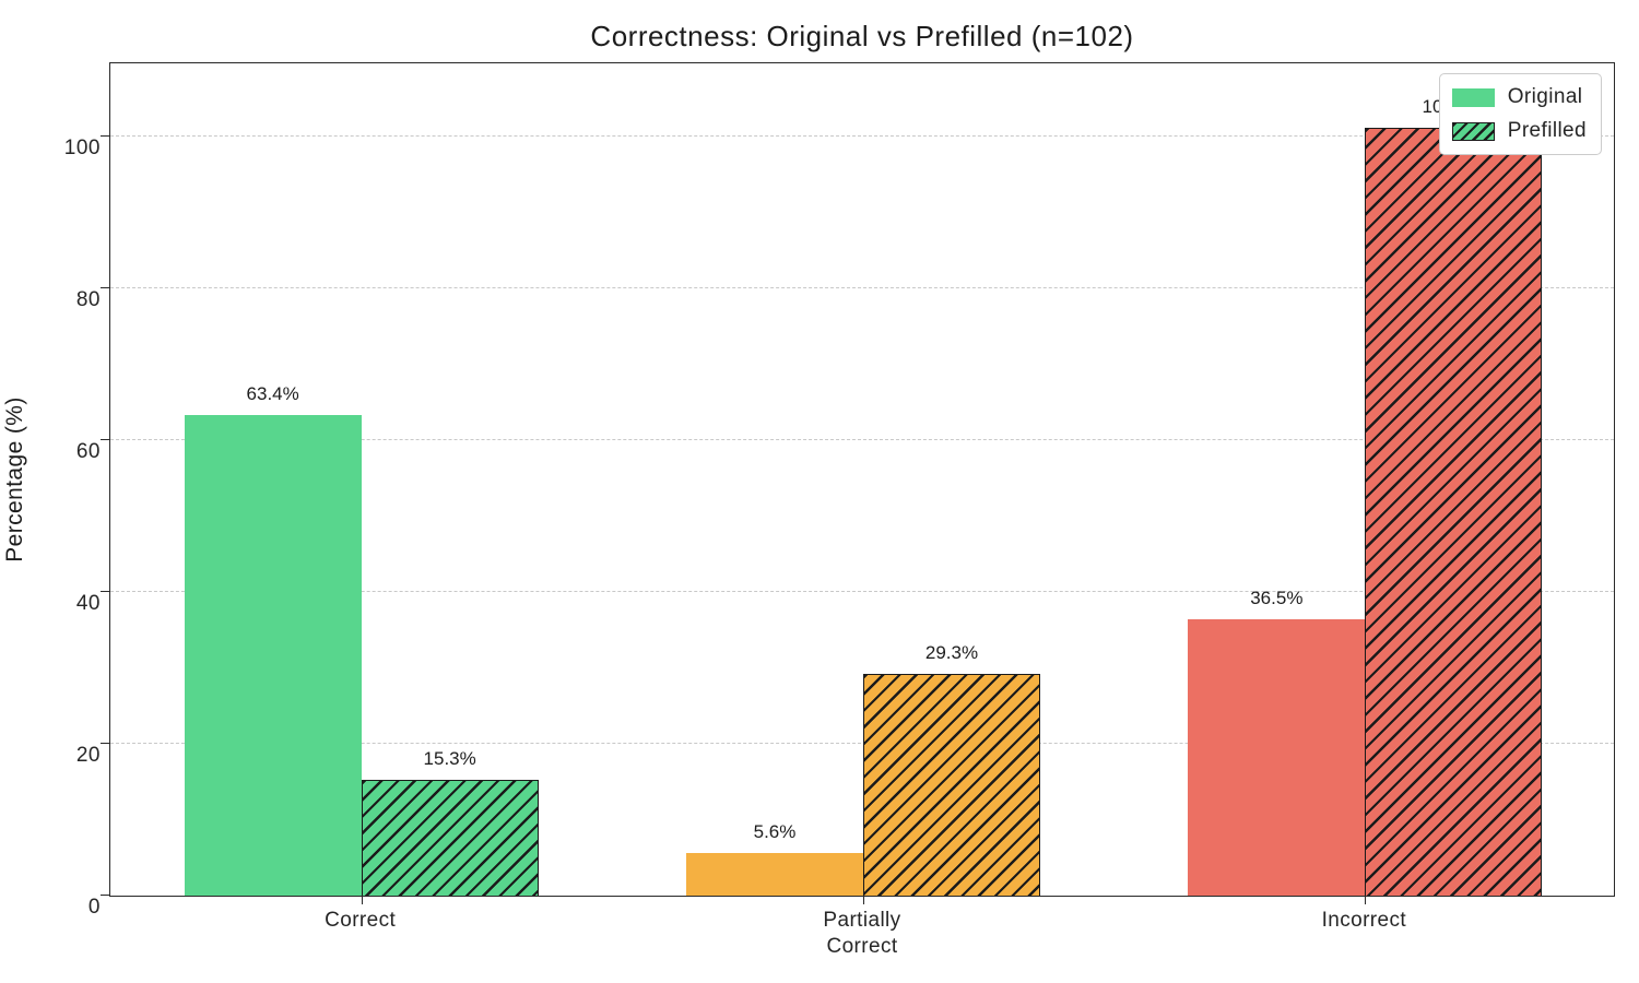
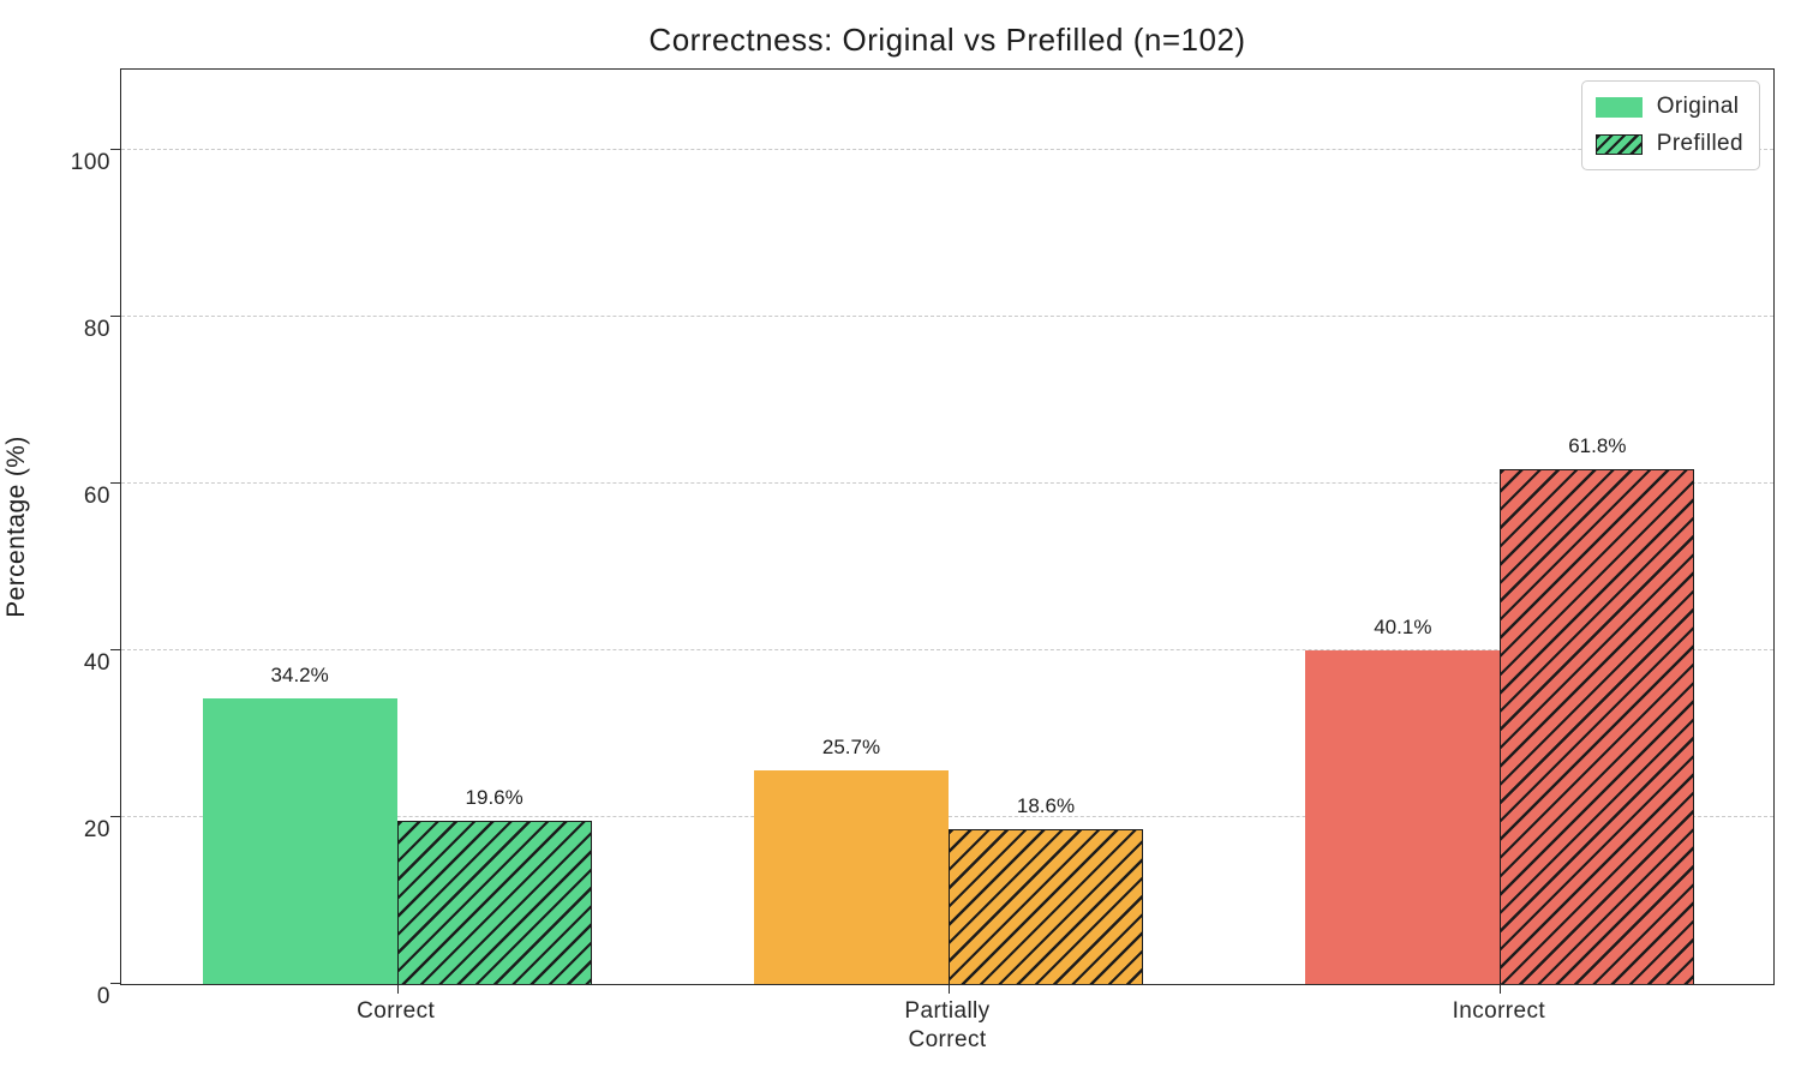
Original/Correct: 63.4% -> 34.2%
Prefilled/Correct: 15.3% -> 19.6%
Original/Partially Correct: 5.6% -> 25.7%
Prefilled/Partially Correct: 29.3% -> 18.6%
Original/Incorrect: 36.5% -> 40.1%
Prefilled/Incorrect: 101.2% -> 61.8%
